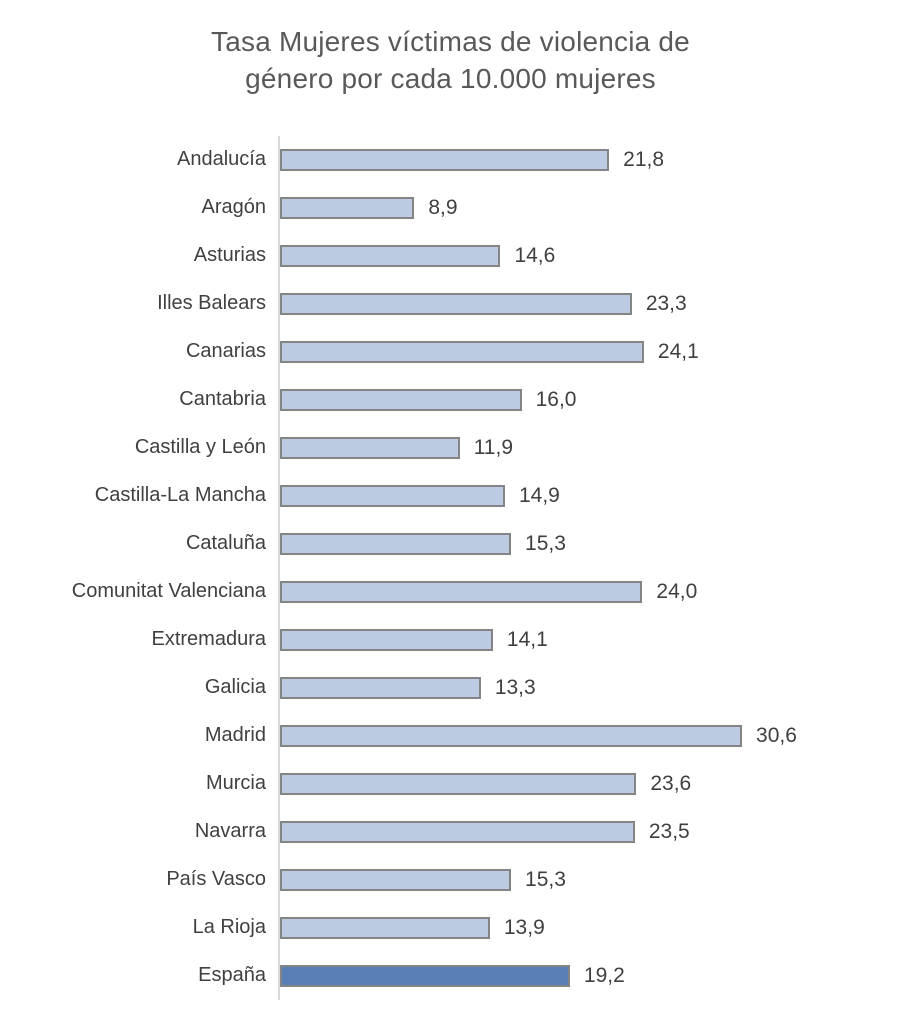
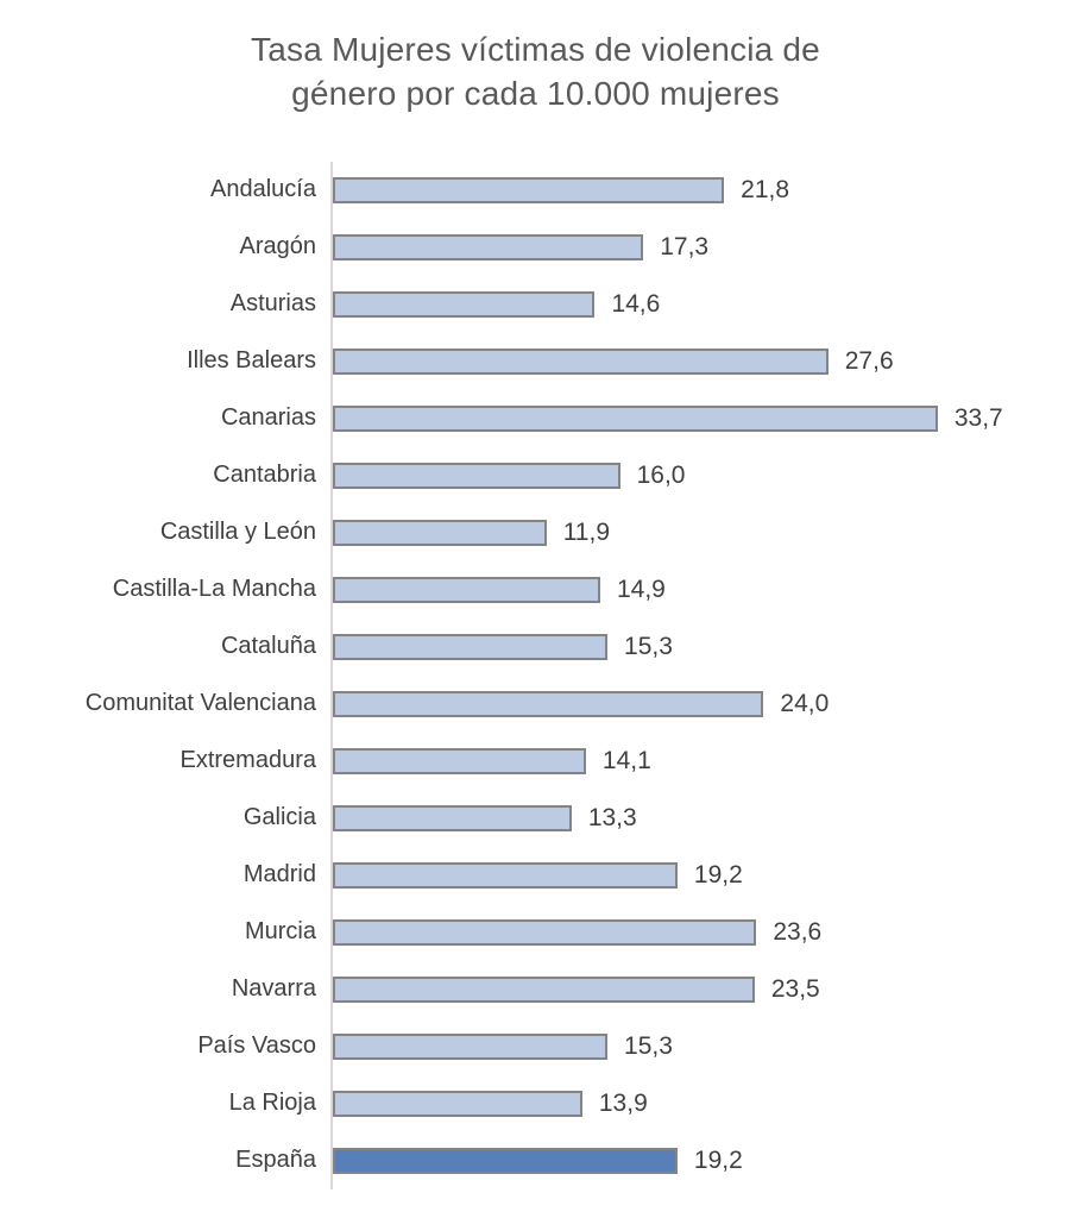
Aragón: 8,9 -> 17,3
Illes Balears: 23,3 -> 27,6
Canarias: 24,1 -> 33,7
Madrid: 30,6 -> 19,2
